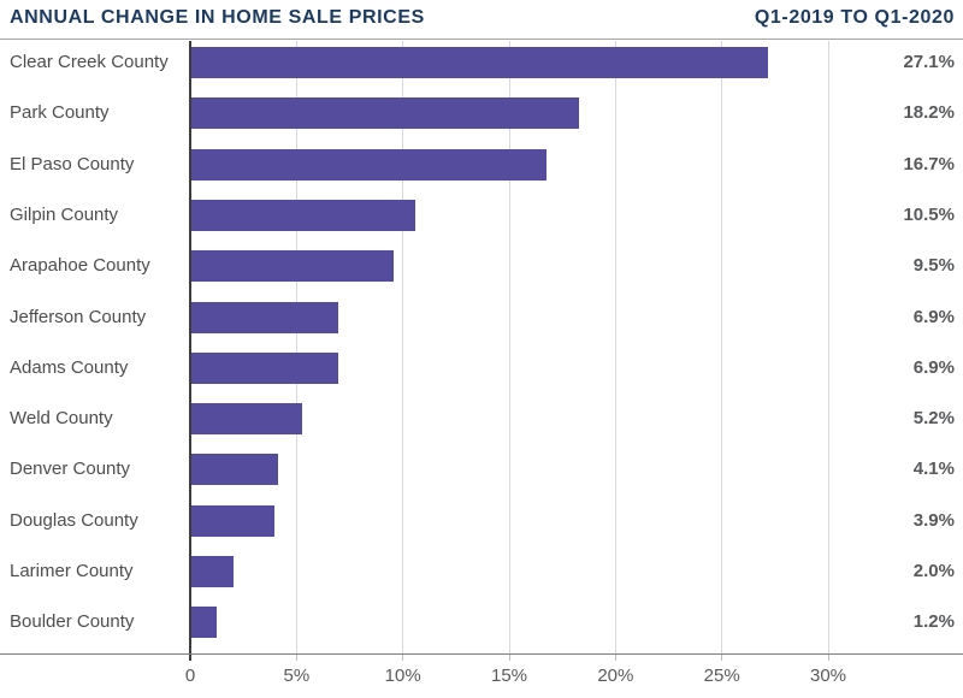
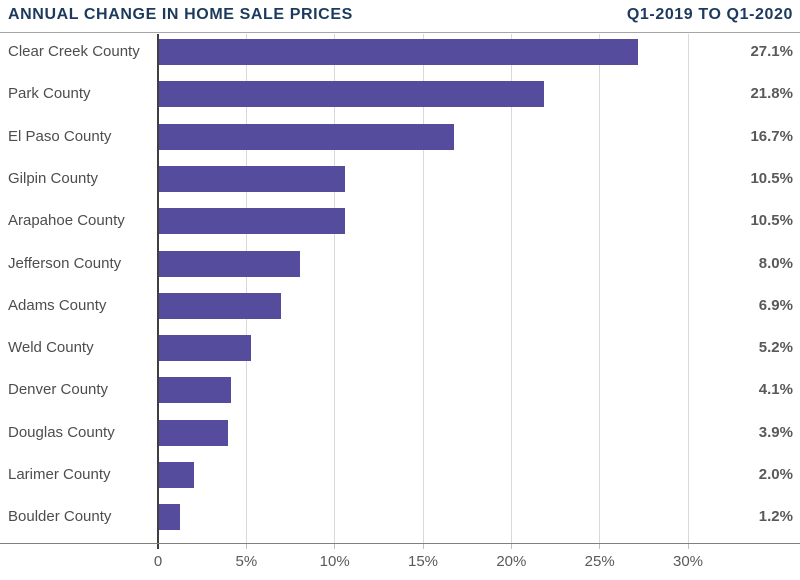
Park County: 18.2% -> 21.8%
Arapahoe County: 9.5% -> 10.5%
Jefferson County: 6.9% -> 8.0%
